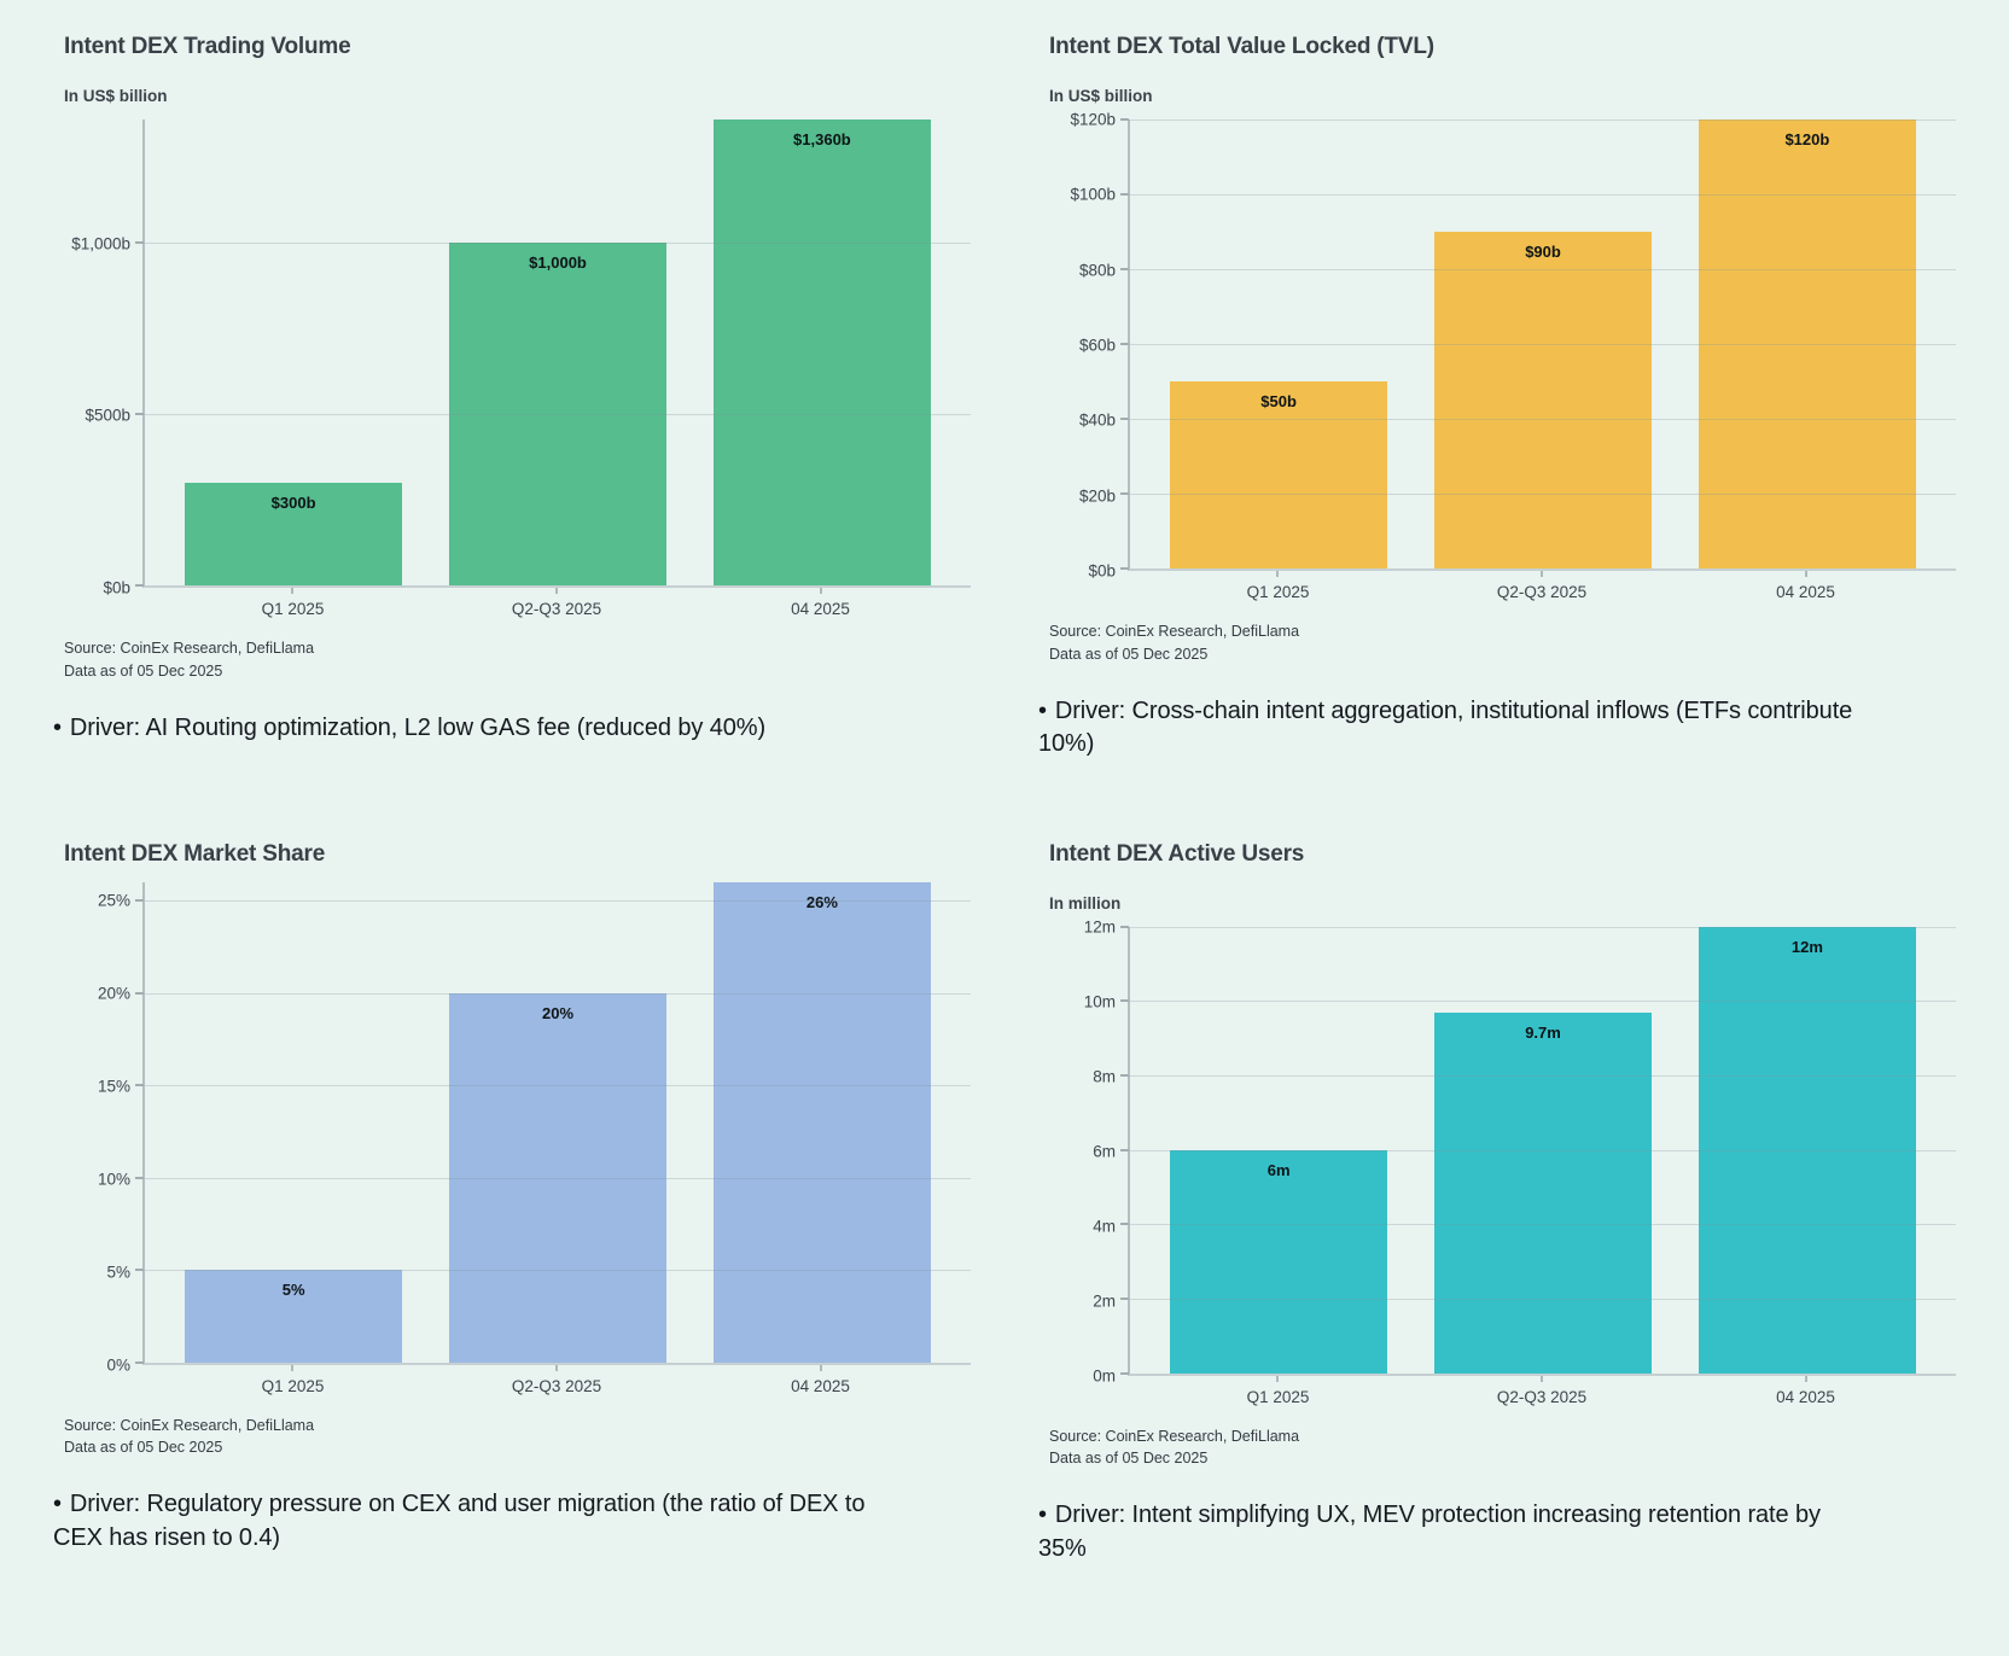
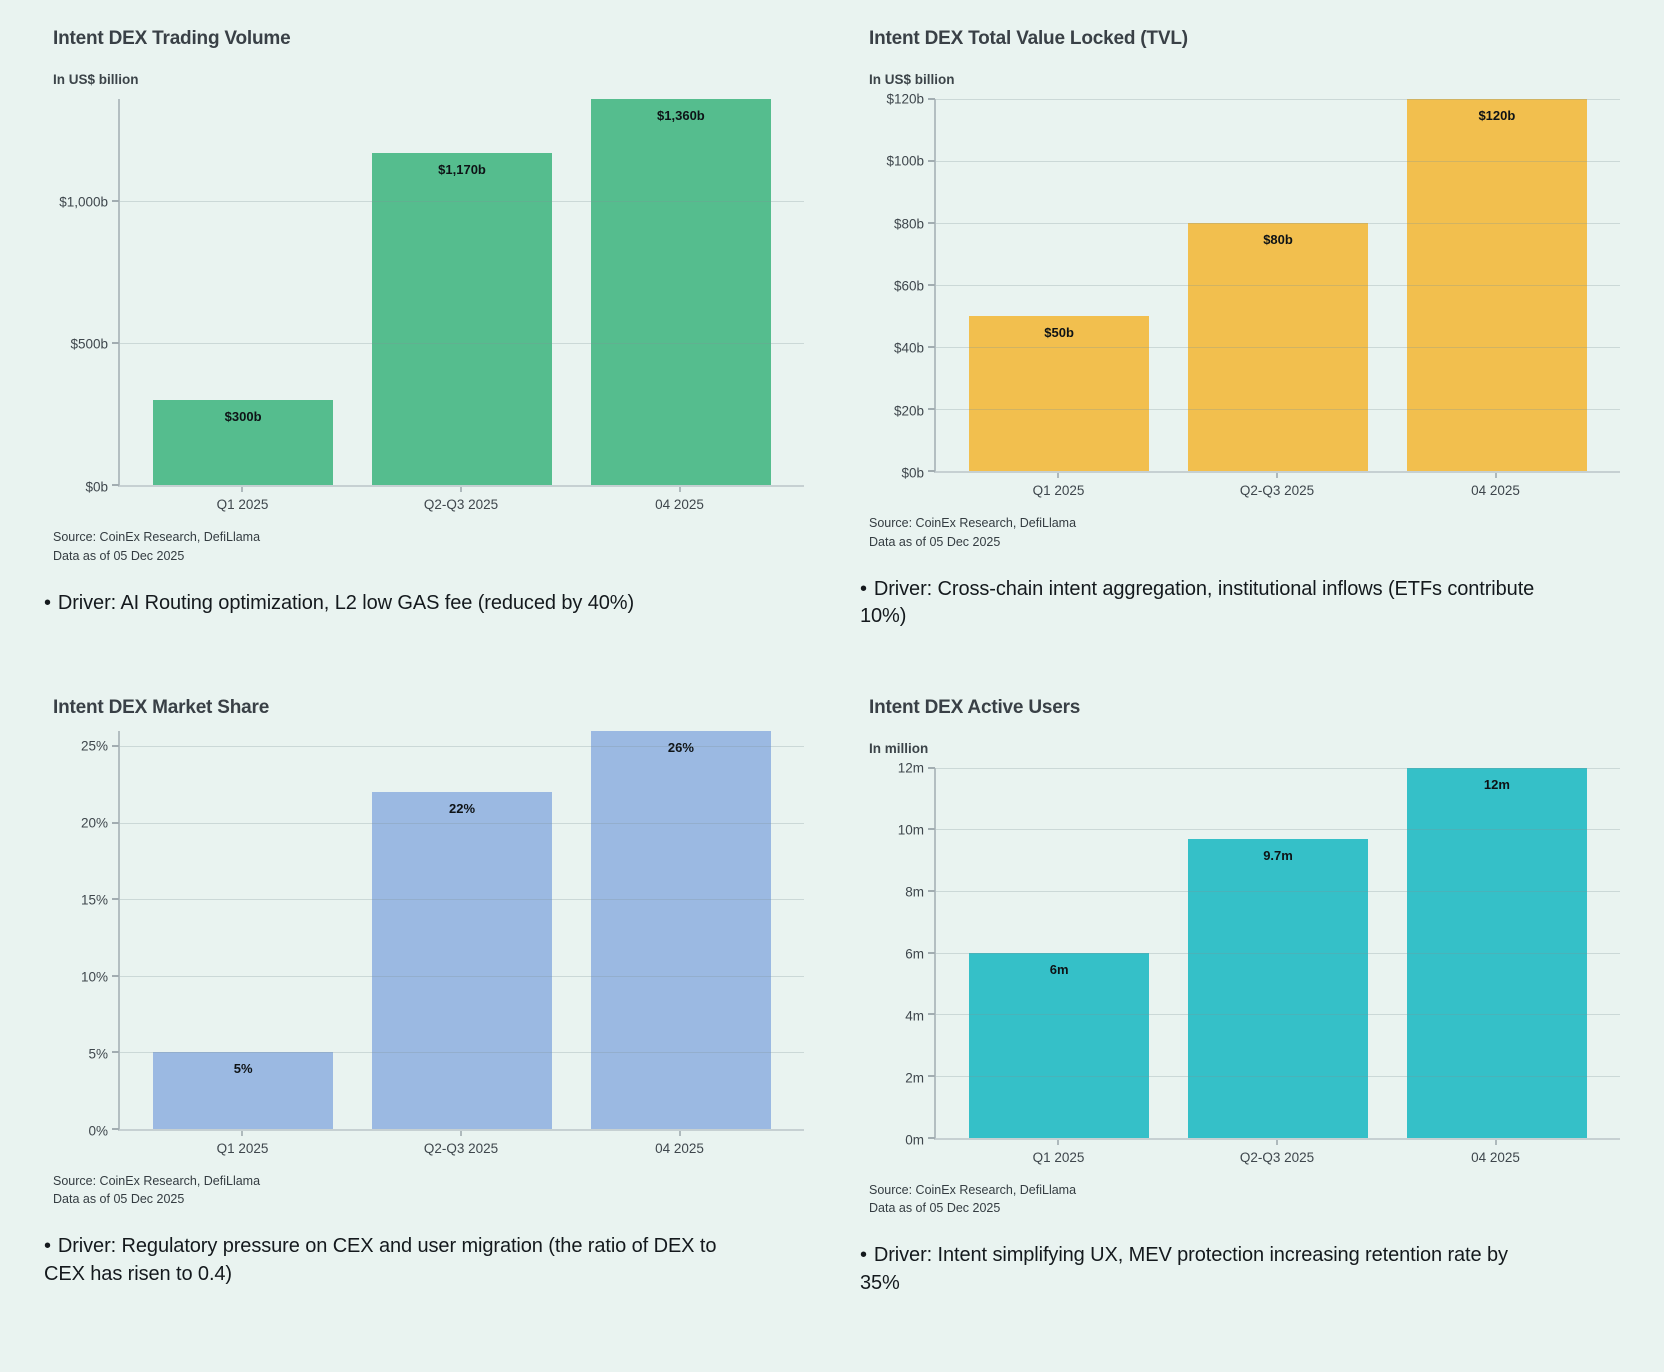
Intent DEX Trading Volume/Q2-Q3 2025: $1,000b -> $1,170b
Intent DEX Total Value Locked (TVL)/Q2-Q3 2025: $90b -> $80b
Intent DEX Market Share/Q2-Q3 2025: 20% -> 22%
